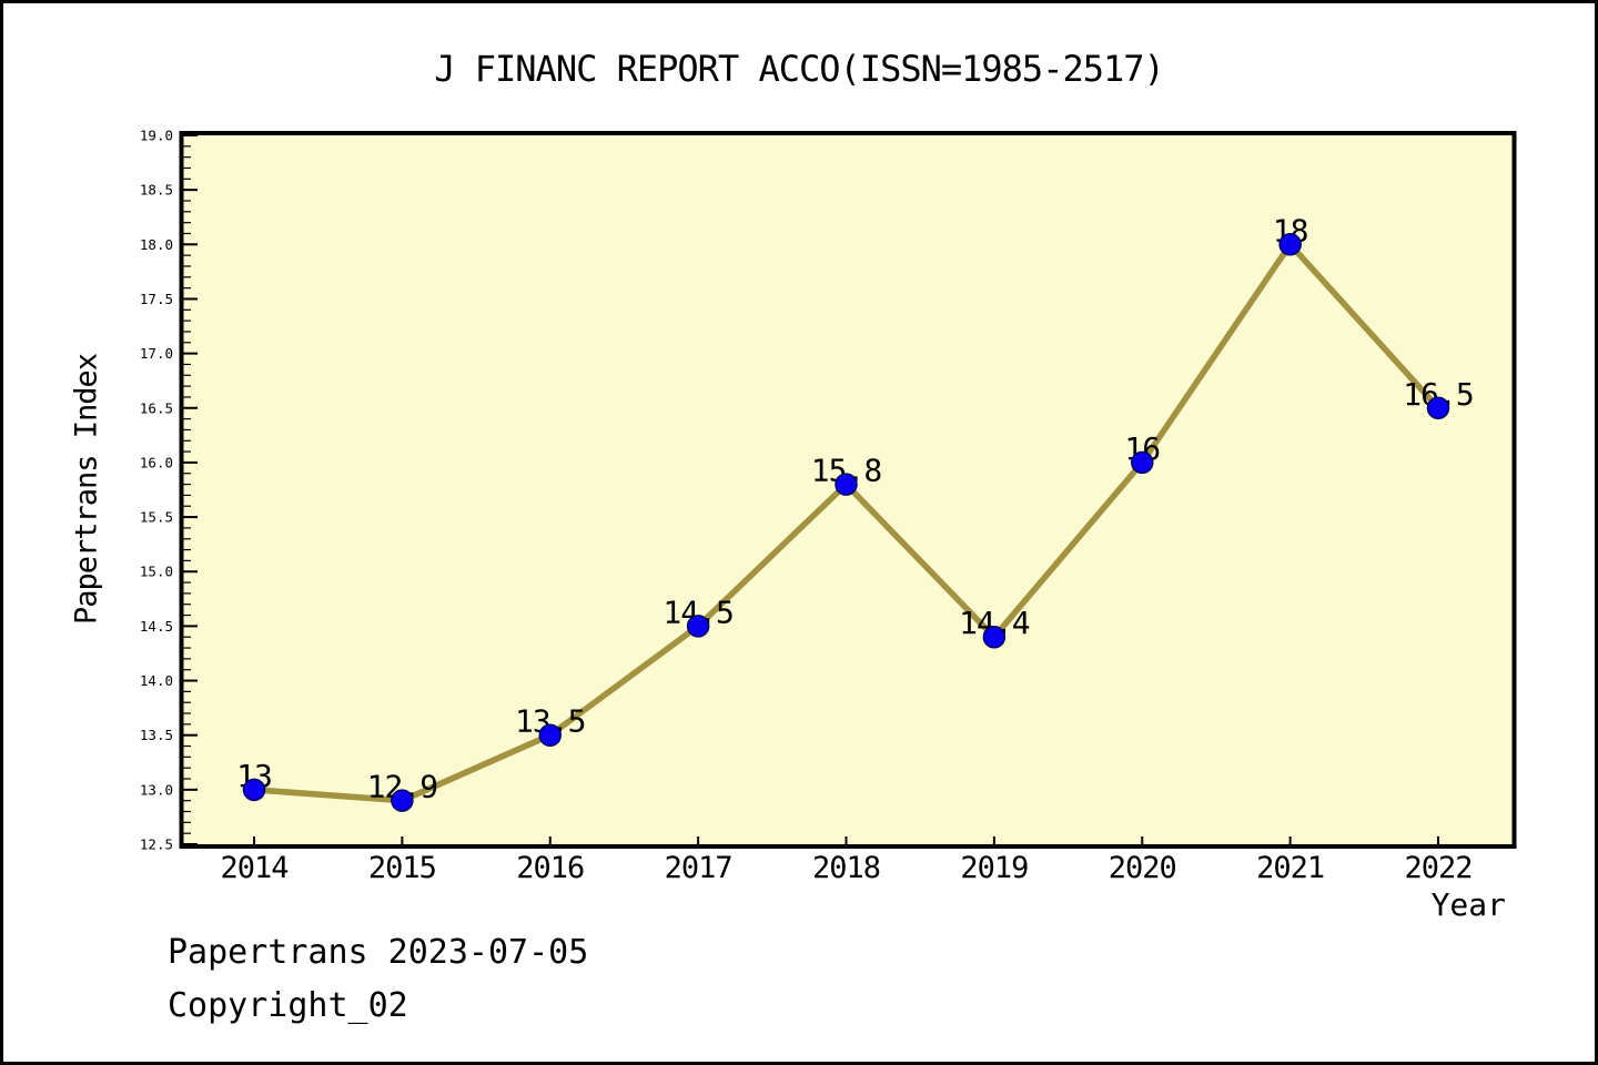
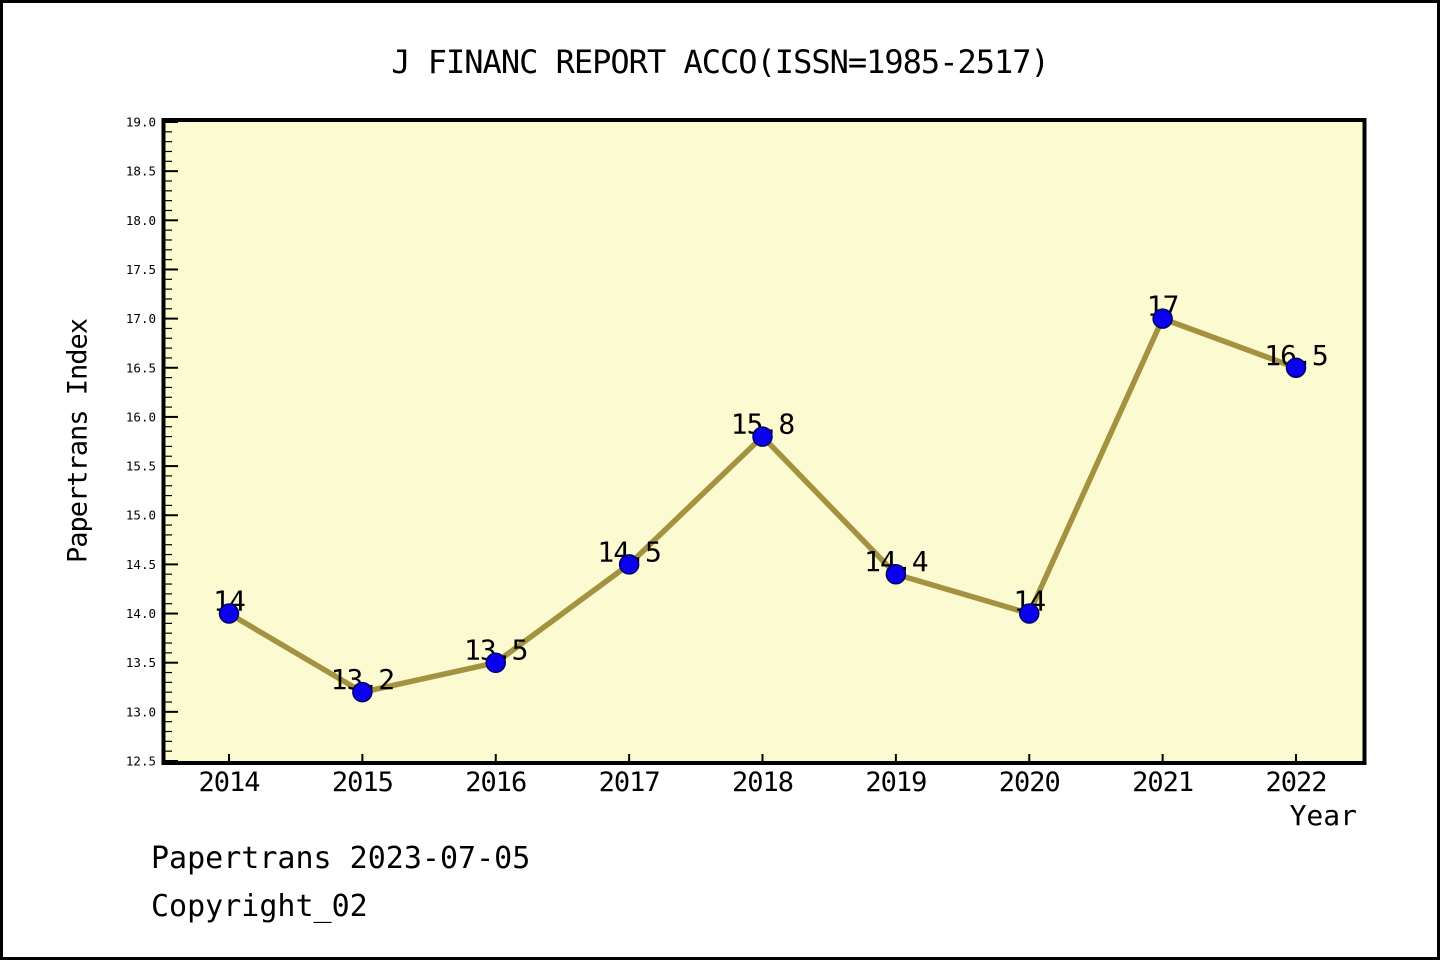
2014: 13 -> 14
2015: 12.9 -> 13.2
2020: 16 -> 14
2021: 18 -> 17
